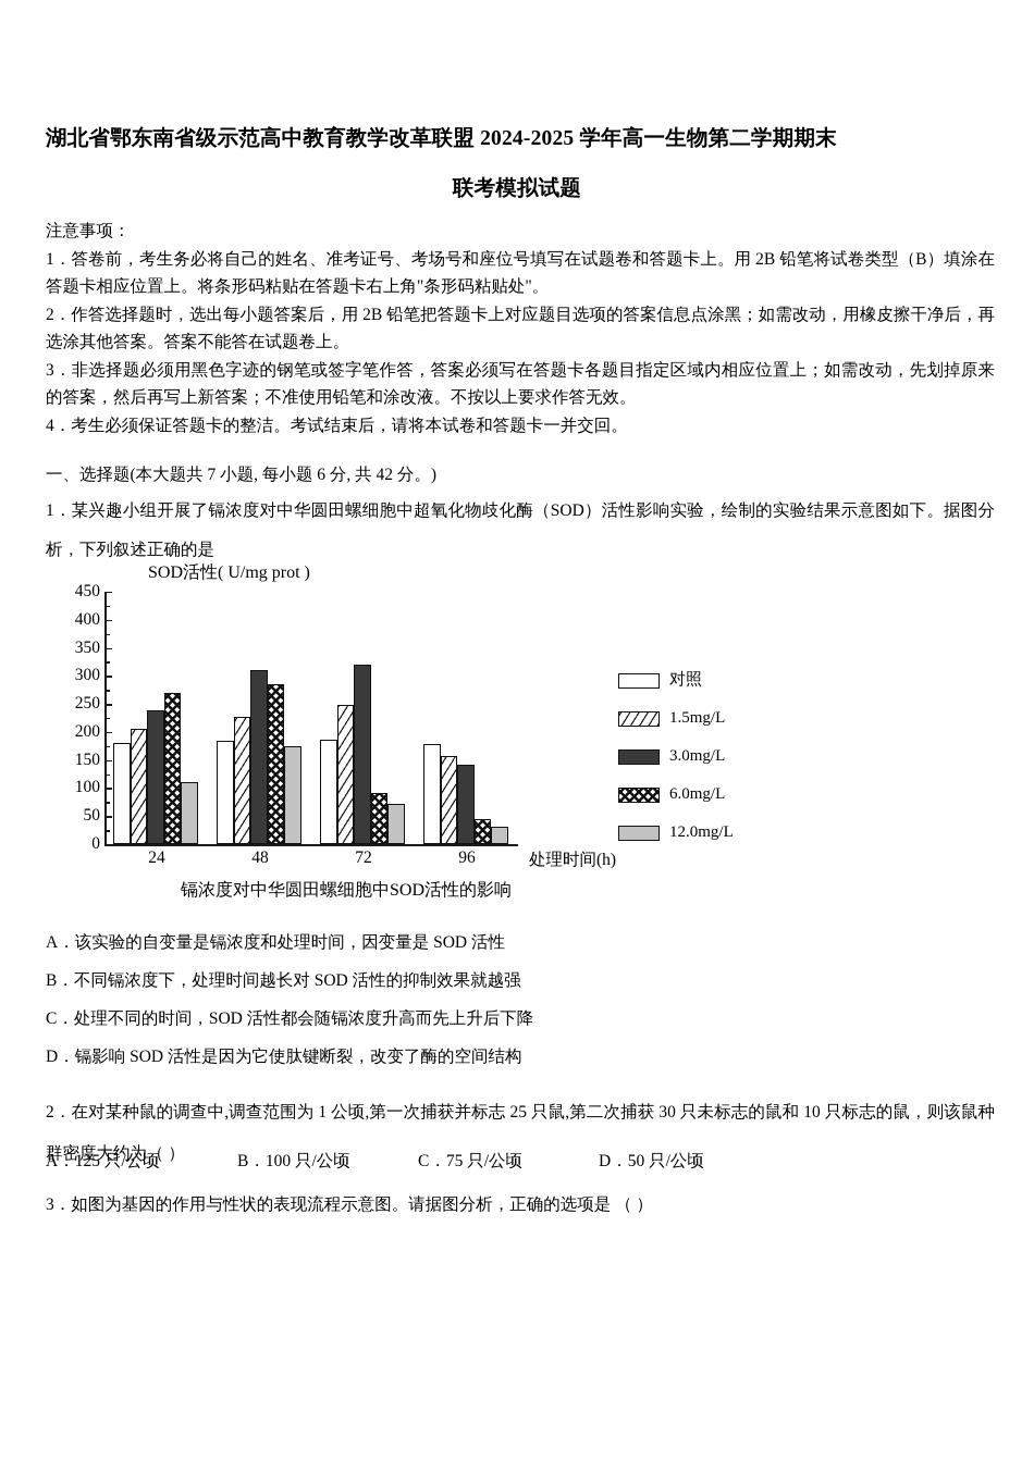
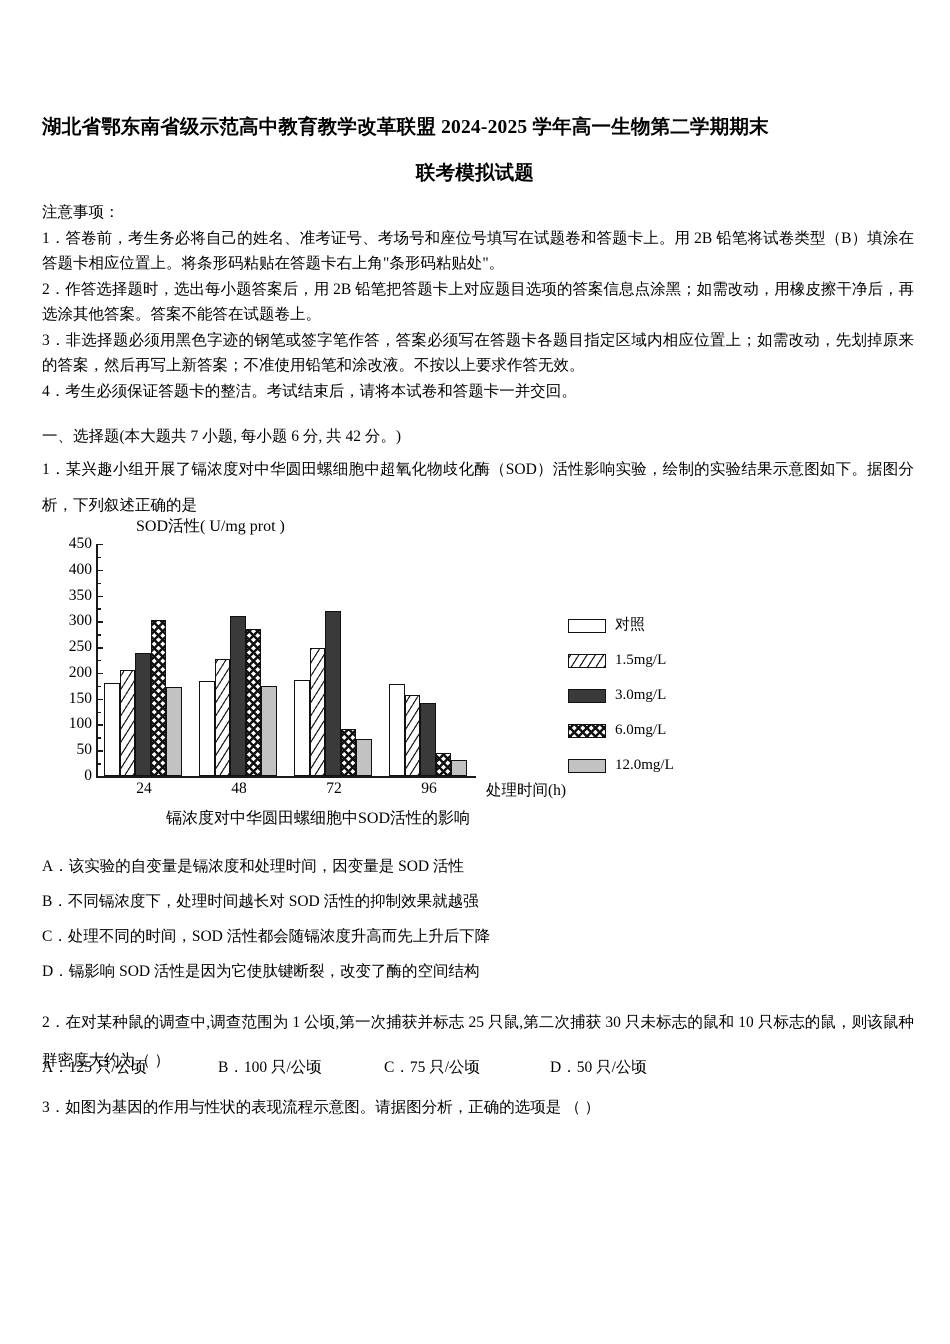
6.0mg/L/24: 270 -> 300
12.0mg/L/24: 110 -> 170
